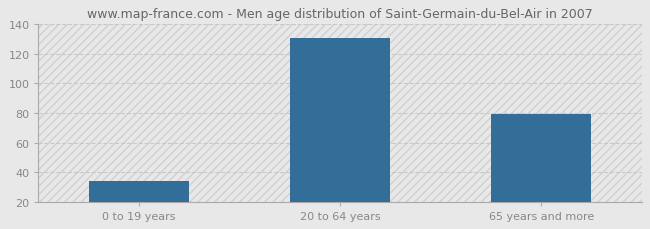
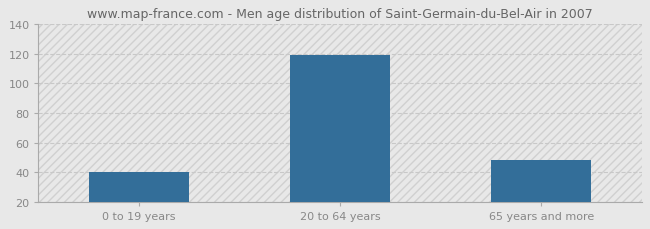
0 to 19 years: 34 -> 40
20 to 64 years: 131 -> 119
65 years and more: 79 -> 48
